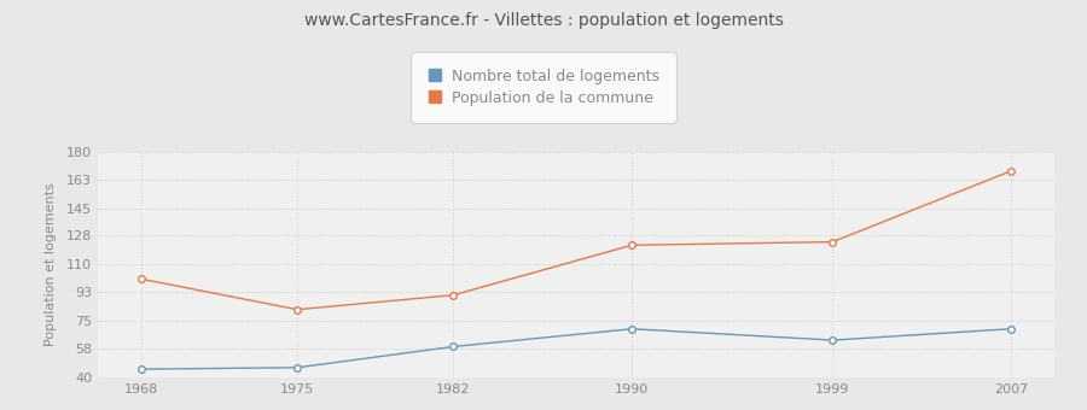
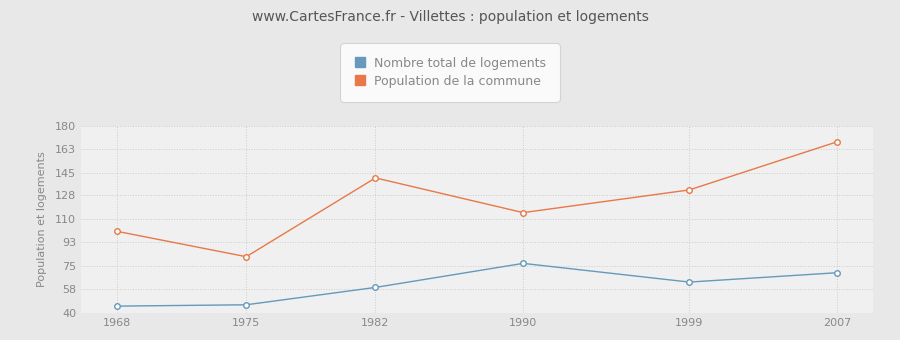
Population de la commune/1982: 91 -> 141
Nombre total de logements/1990: 70 -> 77
Population de la commune/1990: 122 -> 115
Population de la commune/1999: 124 -> 132
